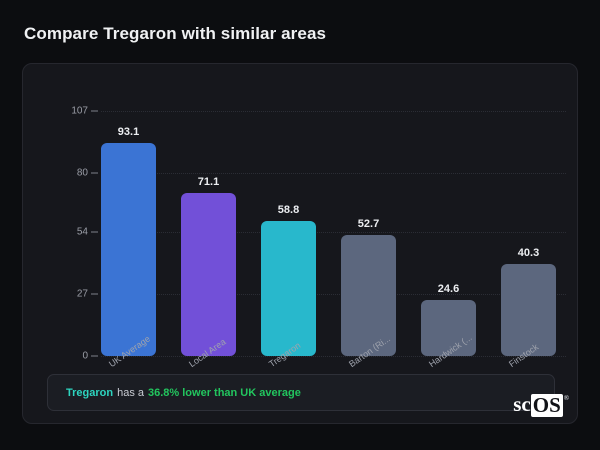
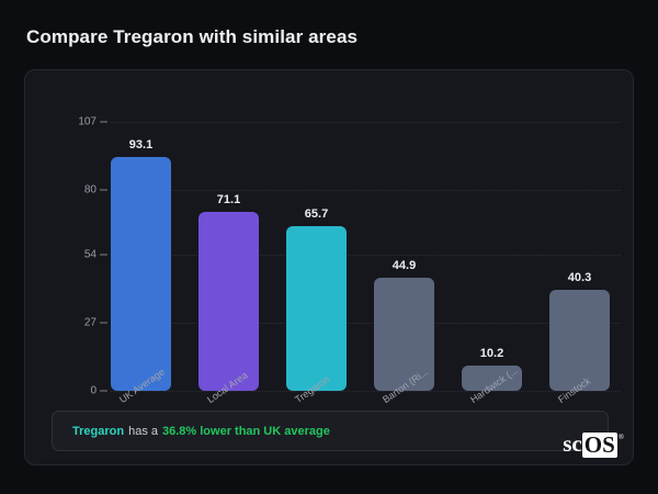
Tregaron: 58.8 -> 65.7
Barton (Ri...: 52.7 -> 44.9
Hardwick (...: 24.6 -> 10.2
